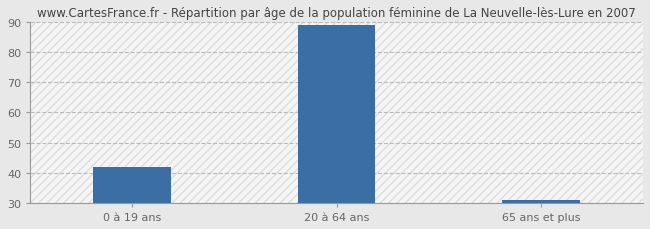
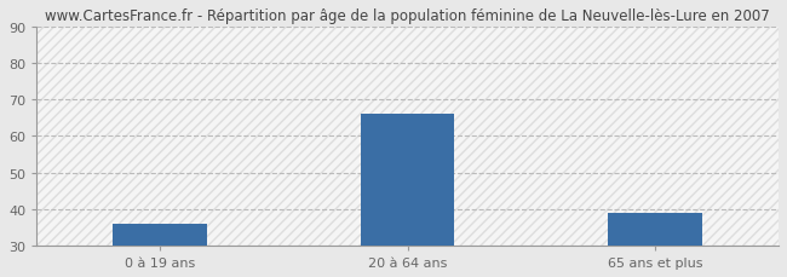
0 à 19 ans: 42 -> 36
20 à 64 ans: 89 -> 66
65 ans et plus: 31 -> 39
